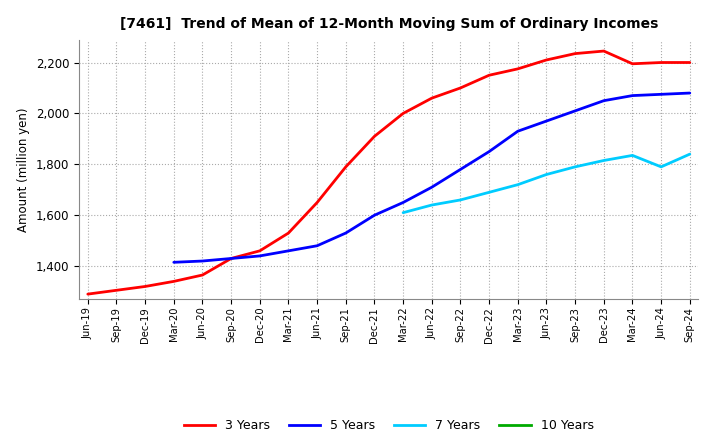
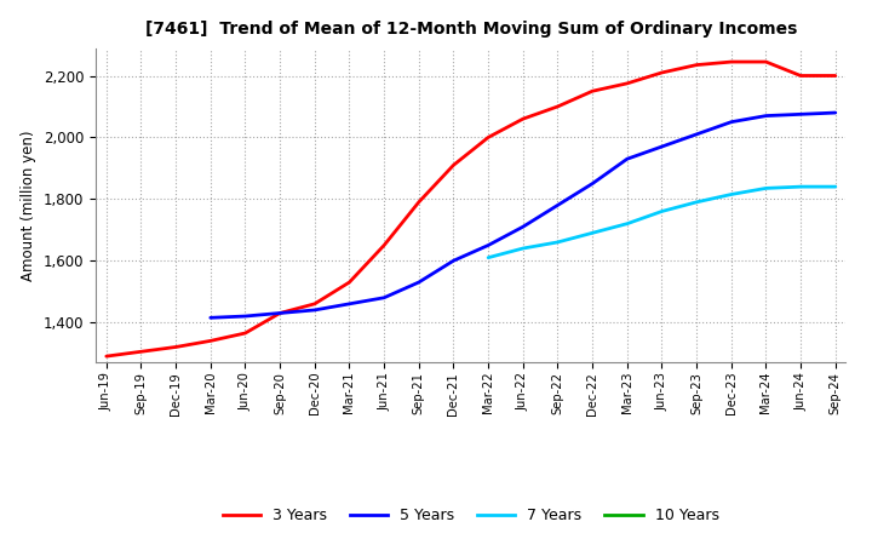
3 Years/Mar-24: 2,195 -> 2,245
7 Years/Jun-24: 1,790 -> 1,840
